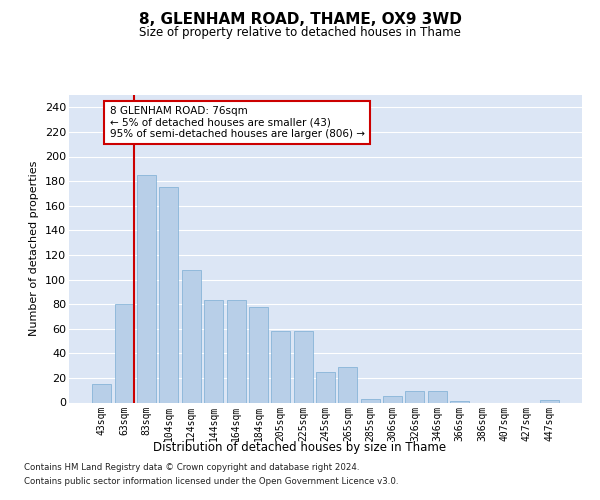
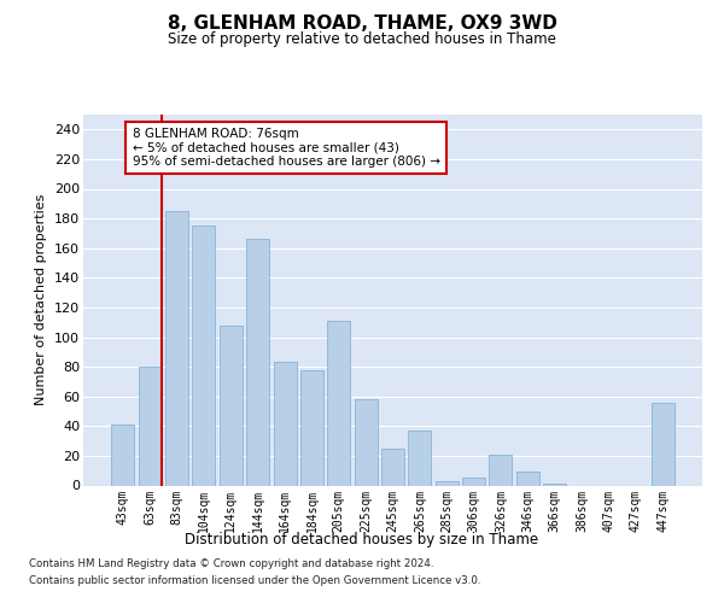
43sqm: 15 -> 41
144sqm: 83 -> 166
205sqm: 58 -> 111
265sqm: 29 -> 37
326sqm: 9 -> 21
447sqm: 2 -> 56
